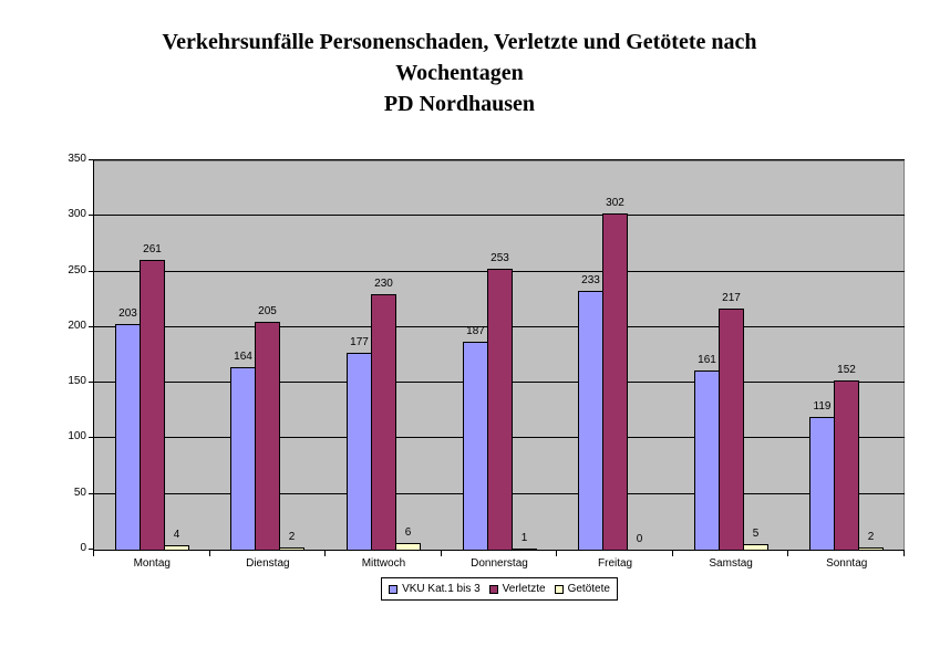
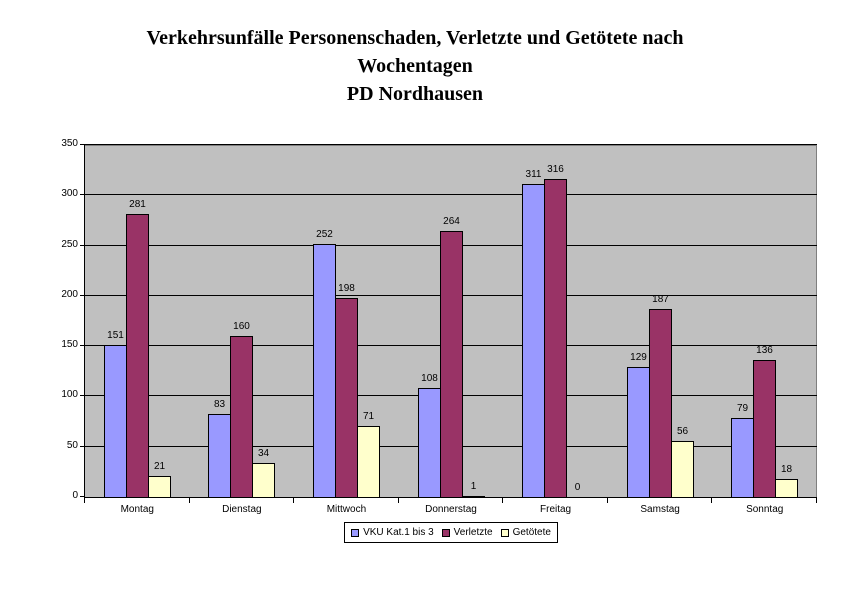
VKU Kat.1 bis 3/Montag: 203 -> 151
Verletzte/Montag: 261 -> 281
Getötete/Montag: 4 -> 21
VKU Kat.1 bis 3/Dienstag: 164 -> 83
Verletzte/Dienstag: 205 -> 160
Getötete/Dienstag: 2 -> 34
VKU Kat.1 bis 3/Mittwoch: 177 -> 252
Verletzte/Mittwoch: 230 -> 198
Getötete/Mittwoch: 6 -> 71
VKU Kat.1 bis 3/Donnerstag: 187 -> 108
Verletzte/Donnerstag: 253 -> 264
VKU Kat.1 bis 3/Freitag: 233 -> 311
Verletzte/Freitag: 302 -> 316
VKU Kat.1 bis 3/Samstag: 161 -> 129
Verletzte/Samstag: 217 -> 187
Getötete/Samstag: 5 -> 56
VKU Kat.1 bis 3/Sonntag: 119 -> 79
Verletzte/Sonntag: 152 -> 136
Getötete/Sonntag: 2 -> 18
